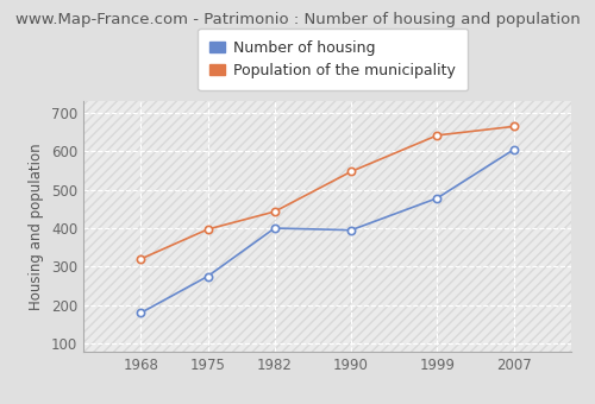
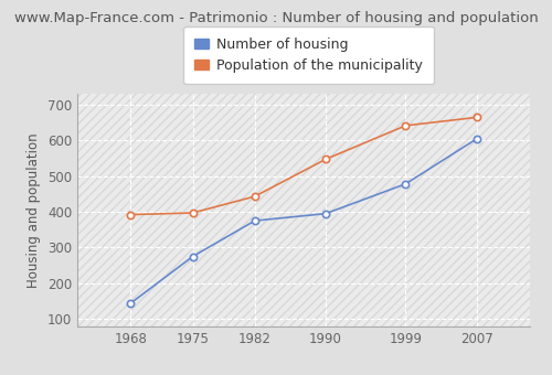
Number of housing/1968: 180 -> 144
Population of the municipality/1968: 320 -> 392
Number of housing/1982: 400 -> 375
